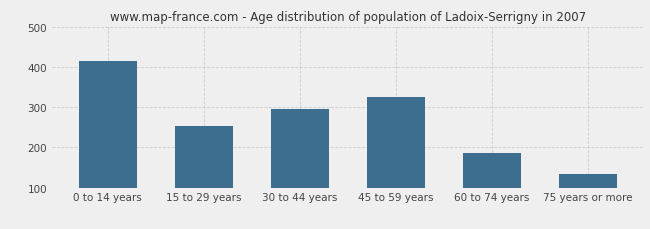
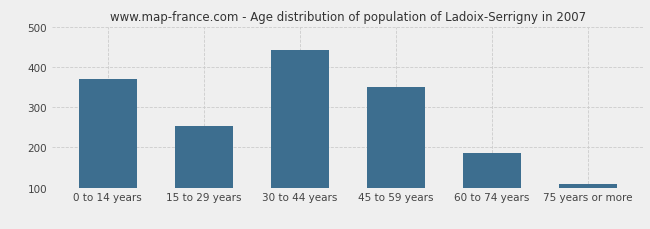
0 to 14 years: 415 -> 370
30 to 44 years: 295 -> 443
45 to 59 years: 325 -> 350
75 years or more: 135 -> 108
